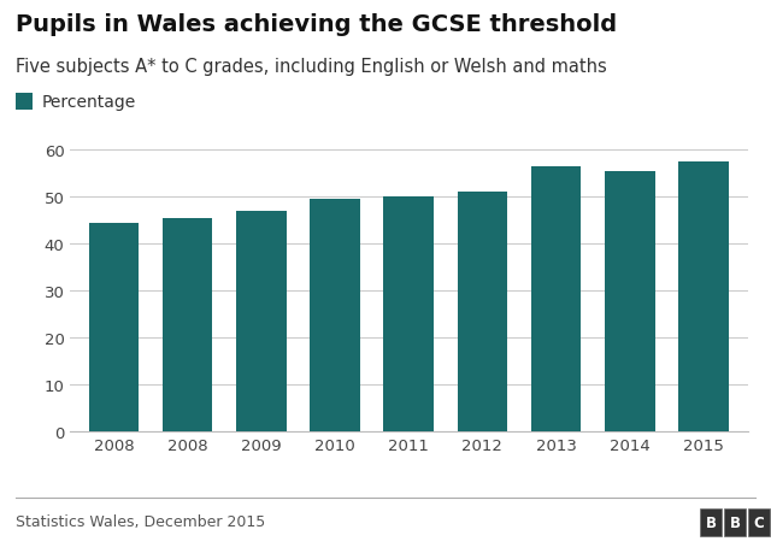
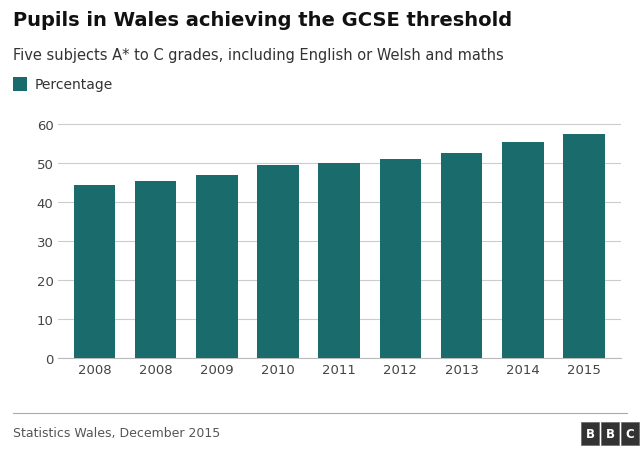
2013: 56.5 -> 52.5
